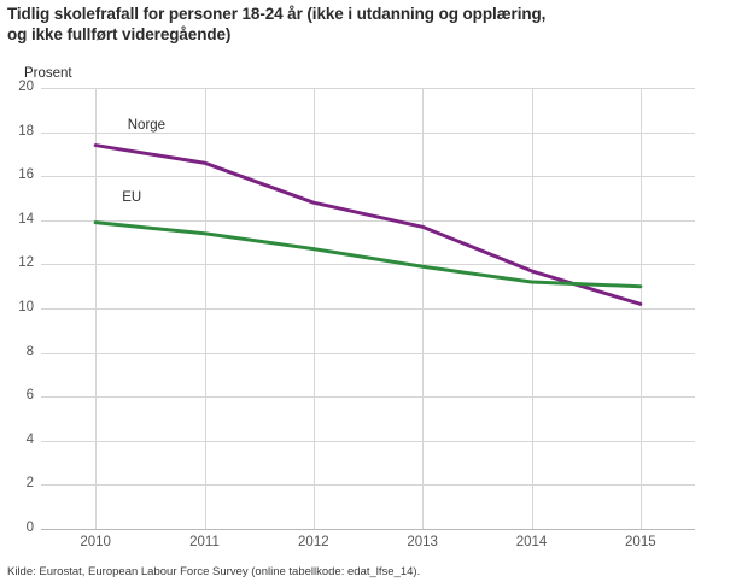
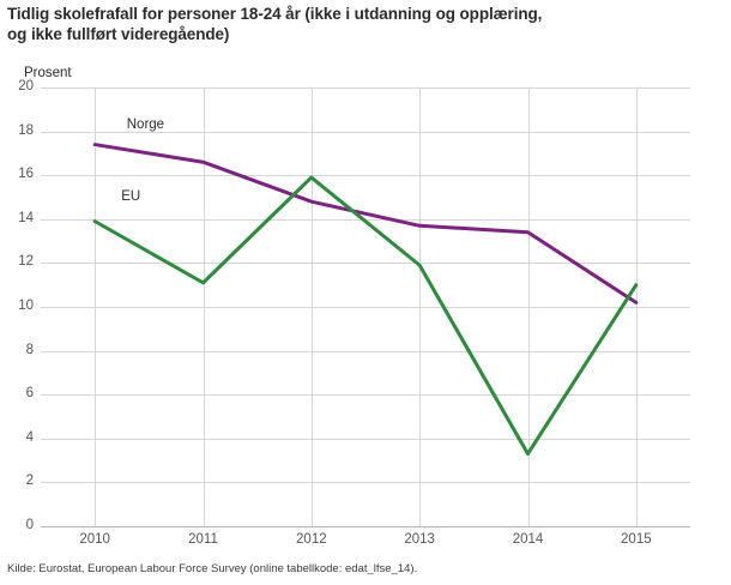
EU/2011: 13.4 -> 11.1
EU/2012: 12.7 -> 15.9
Norge/2014: 11.7 -> 13.4
EU/2014: 11.2 -> 3.3
